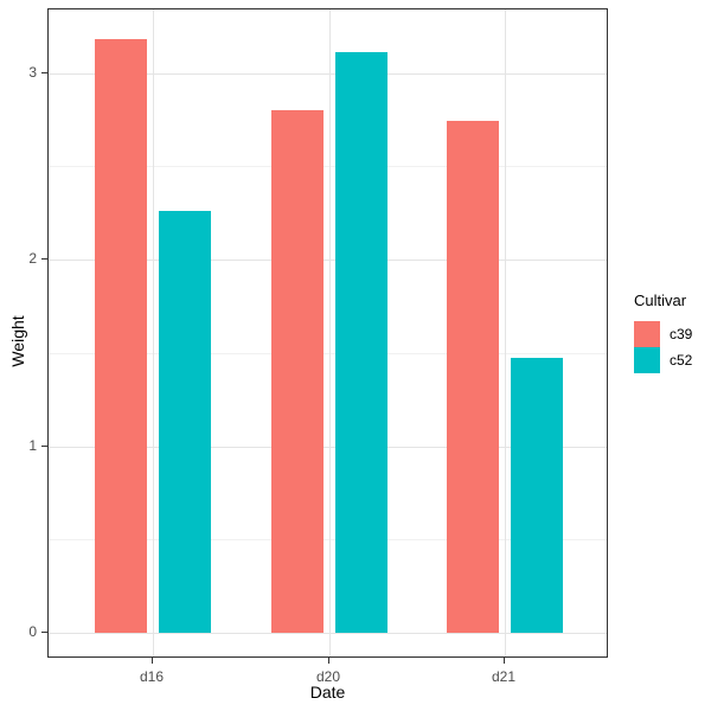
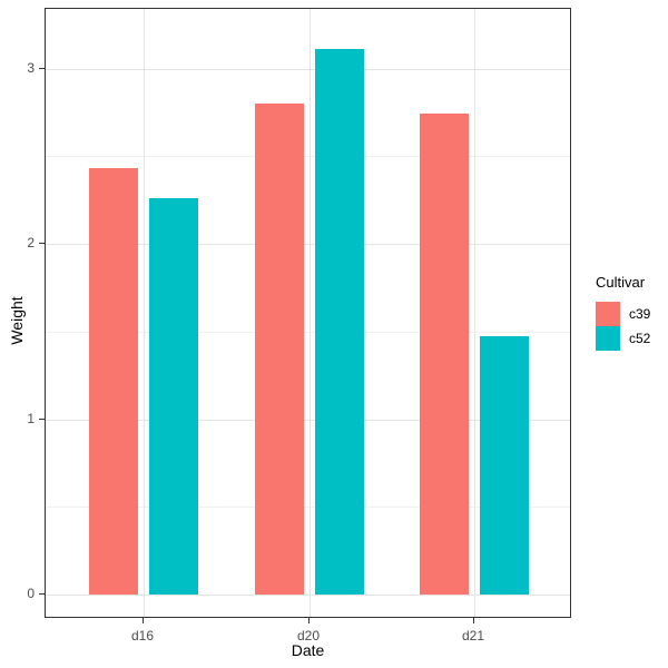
c39/d16: 3.18 -> 2.43
